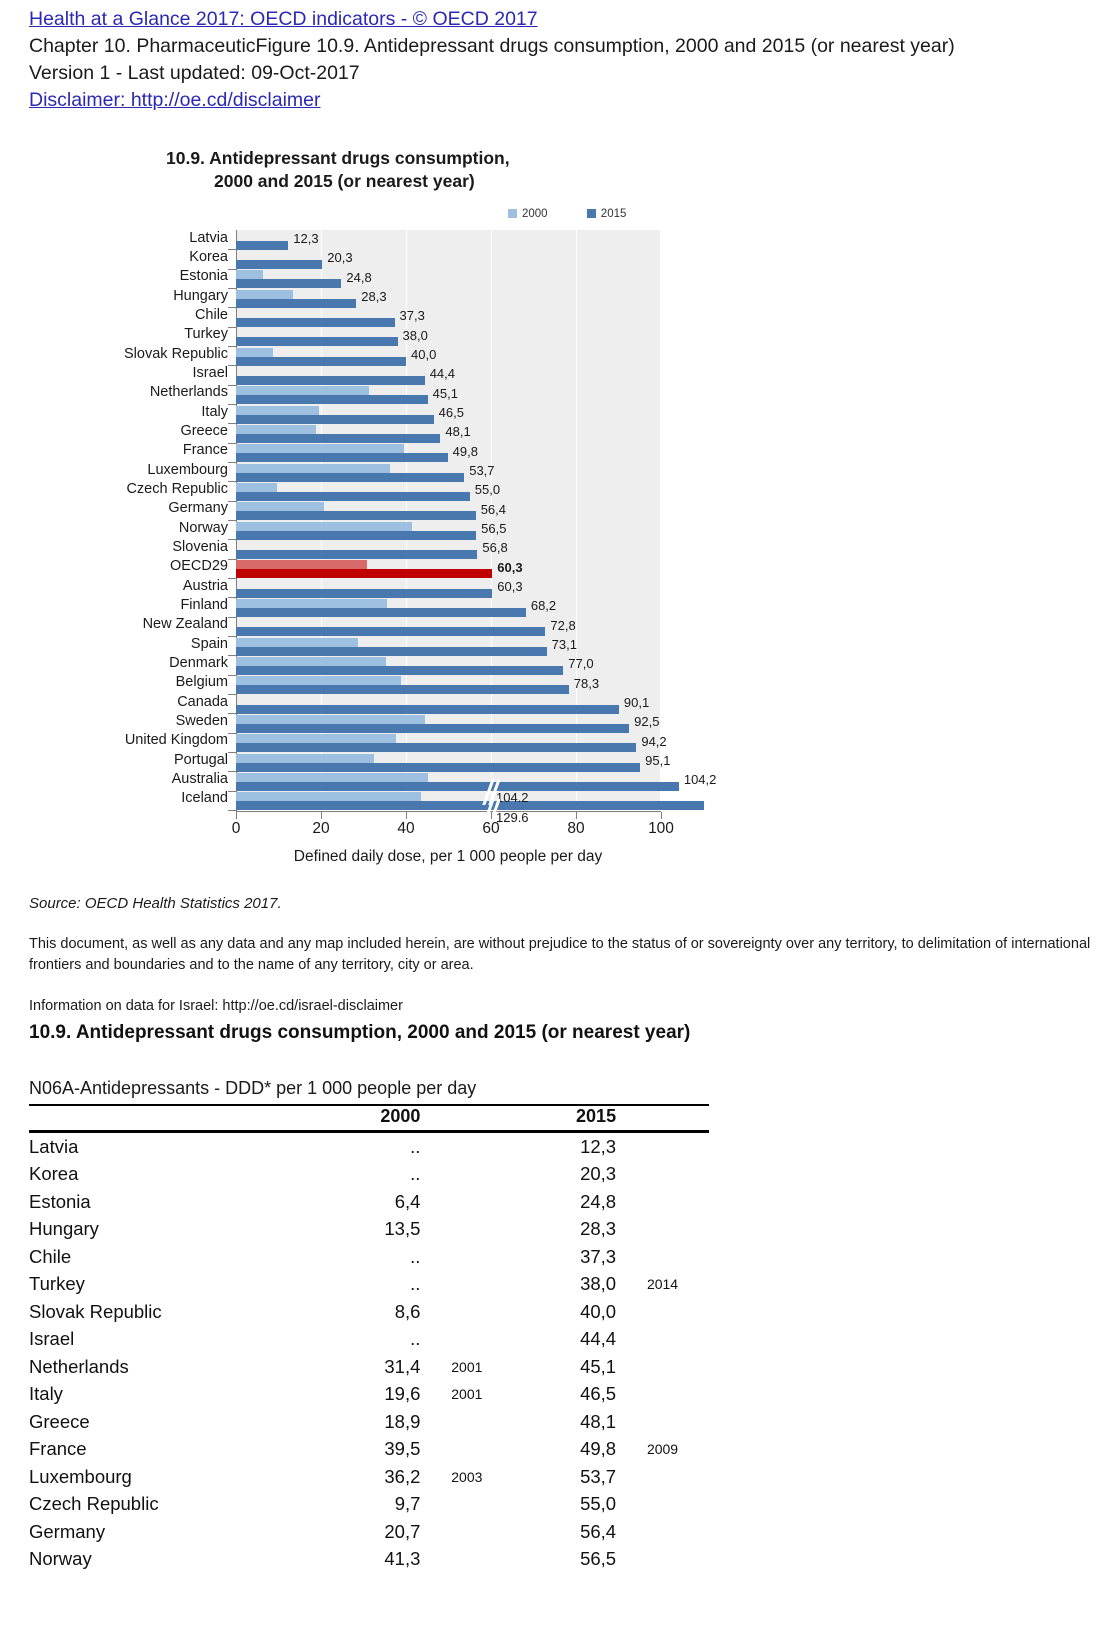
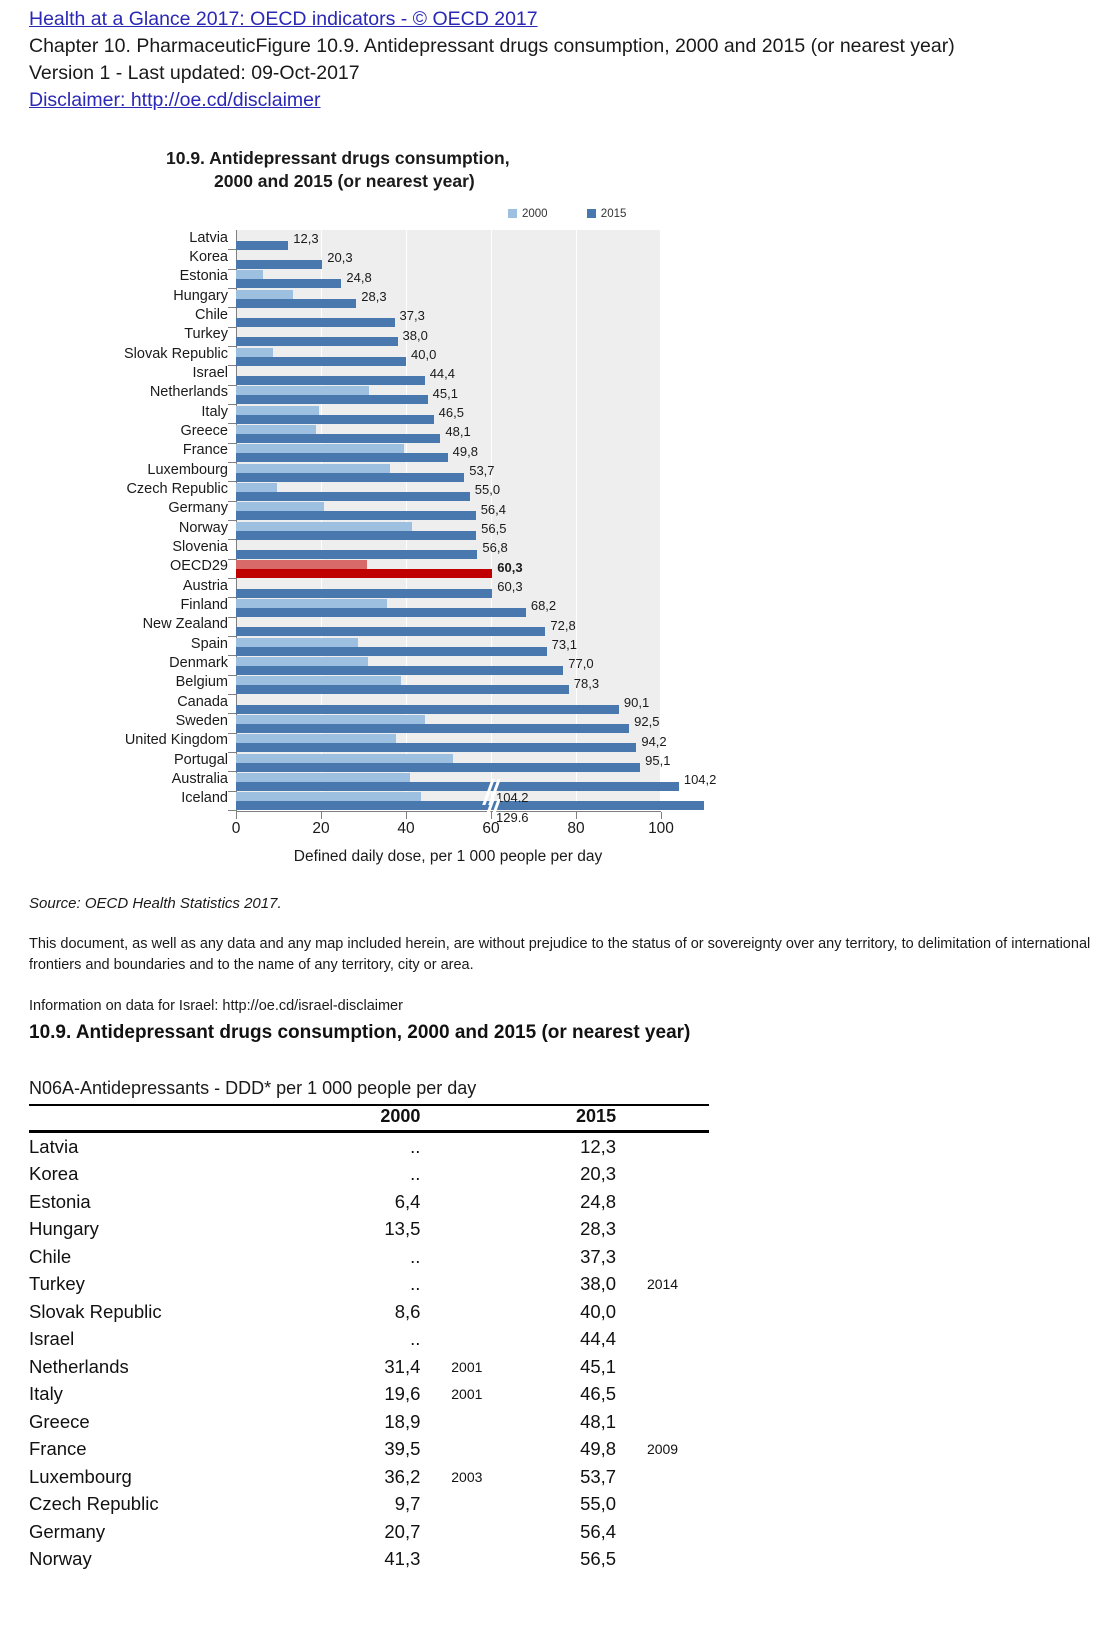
2000/Denmark: 35 -> 31
2000/Portugal: 32 -> 51
2000/Australia: 45 -> 41
